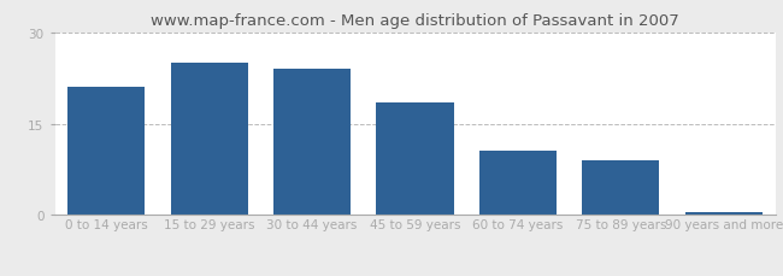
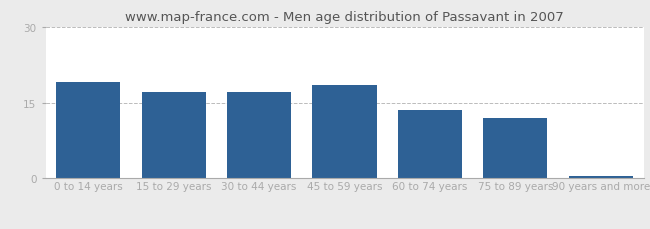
0 to 14 years: 21.0 -> 19.0
15 to 29 years: 25.0 -> 17.0
30 to 44 years: 24.0 -> 17.0
60 to 74 years: 10.6 -> 13.5
75 to 89 years: 9.0 -> 12.0
